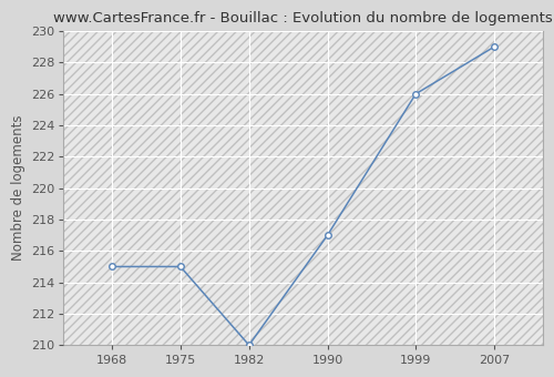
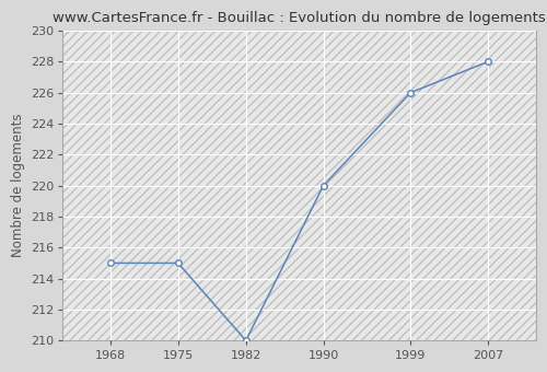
1990: 217 -> 220
2007: 229 -> 228
